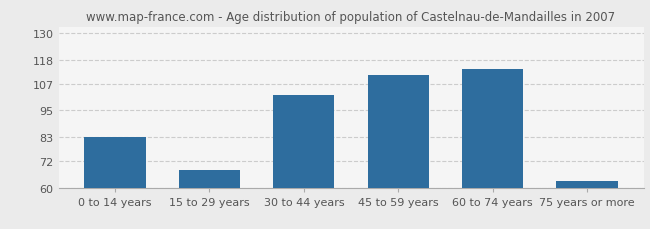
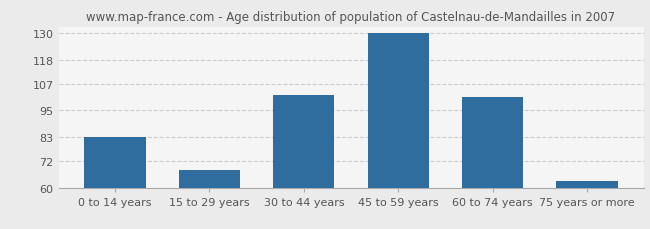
45 to 59 years: 111 -> 130
60 to 74 years: 114 -> 101
